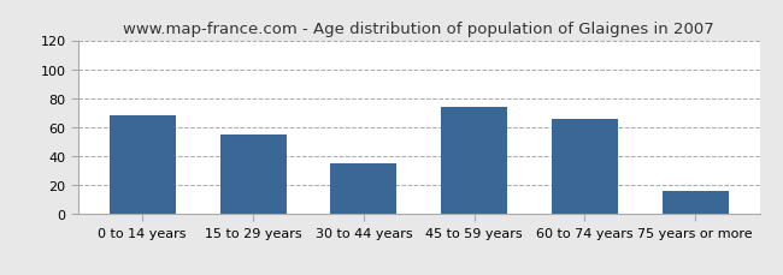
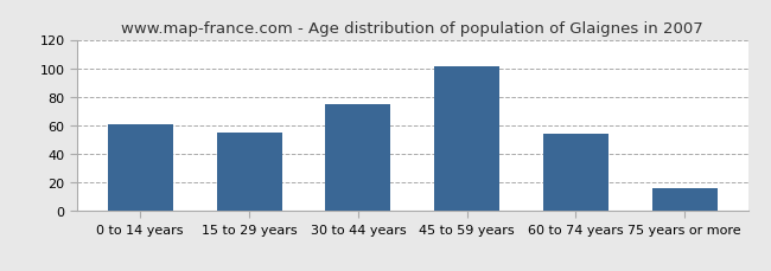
0 to 14 years: 68 -> 61
30 to 44 years: 35 -> 75
45 to 59 years: 74 -> 101
60 to 74 years: 66 -> 54
